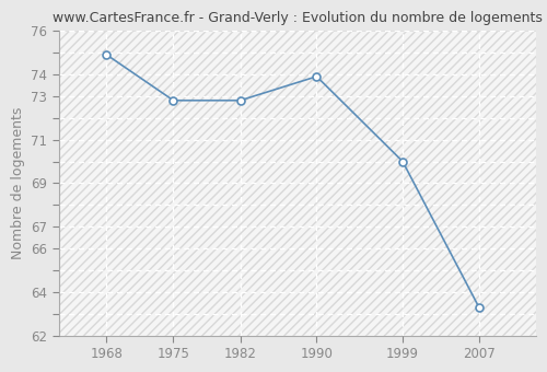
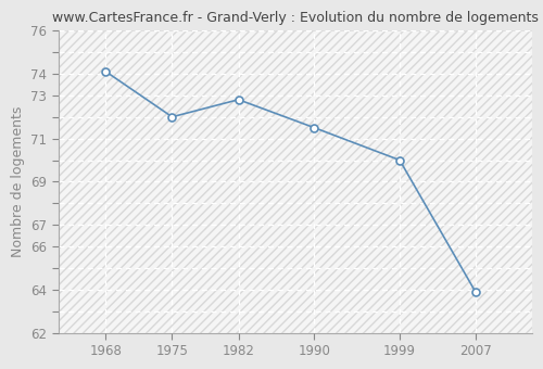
1968: 74.9 -> 74.1
1975: 72.8 -> 72.0
1990: 73.9 -> 71.5
2007: 63.3 -> 63.9
